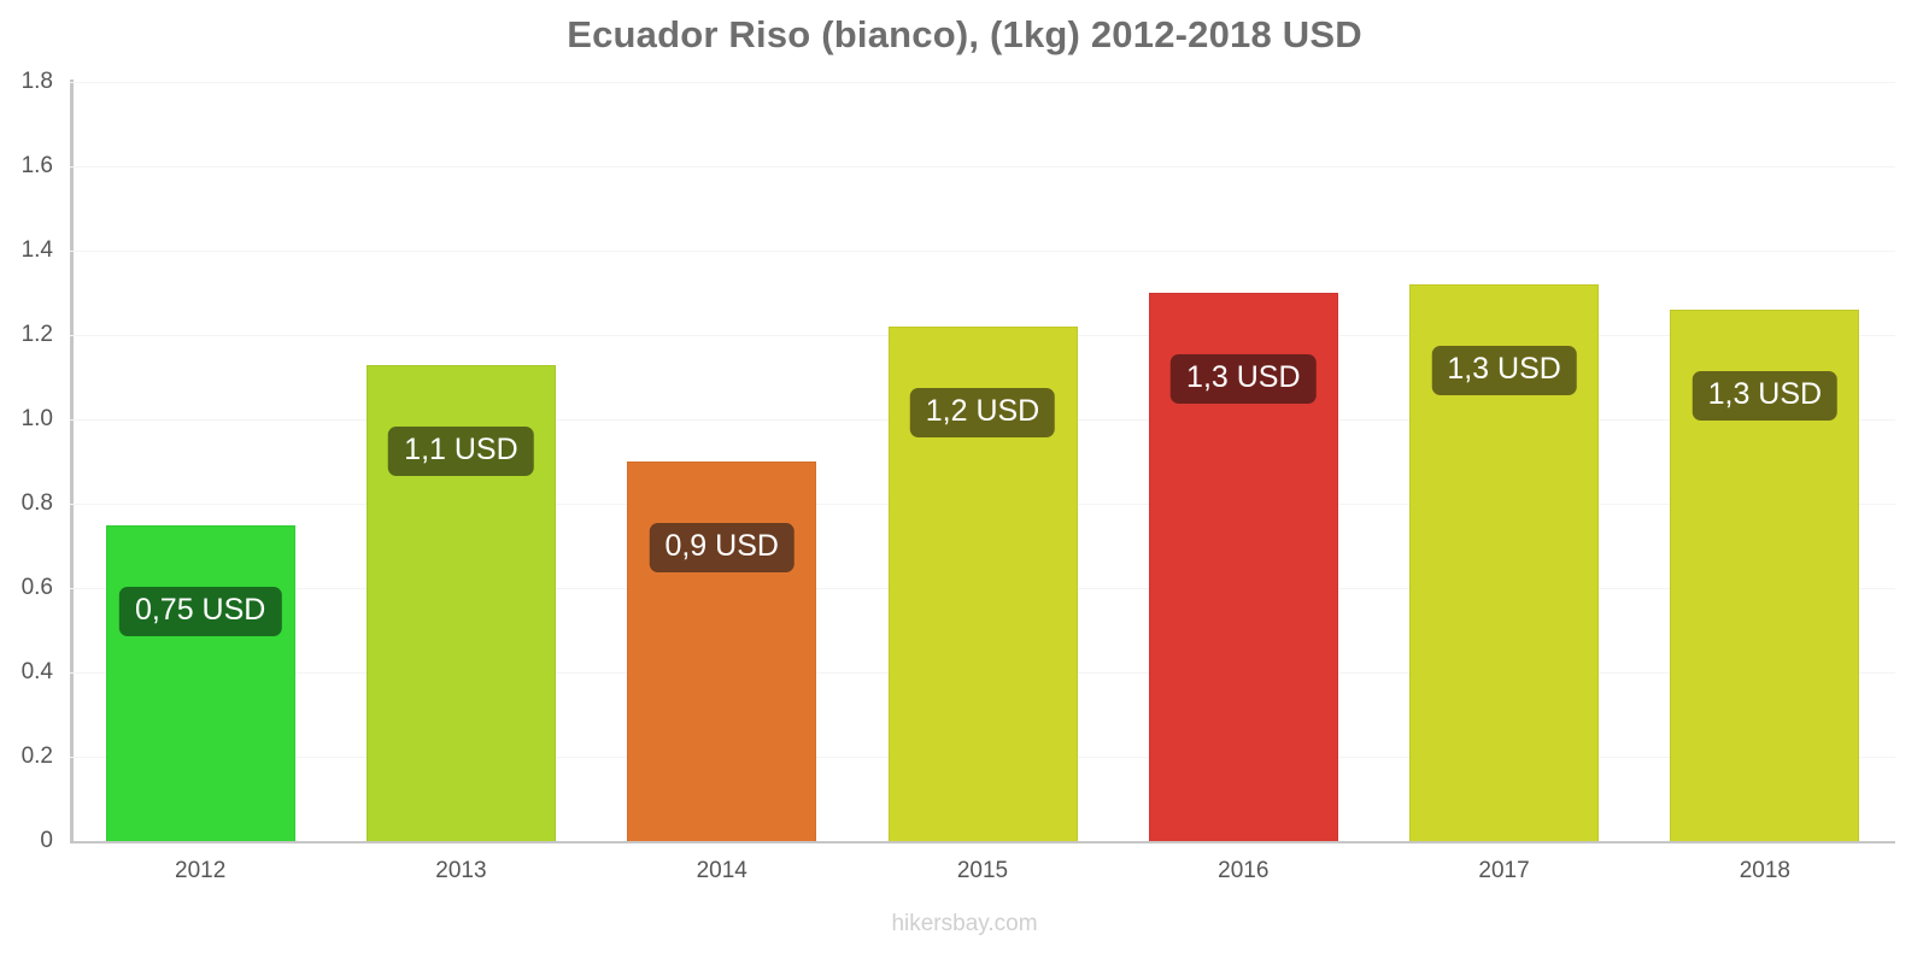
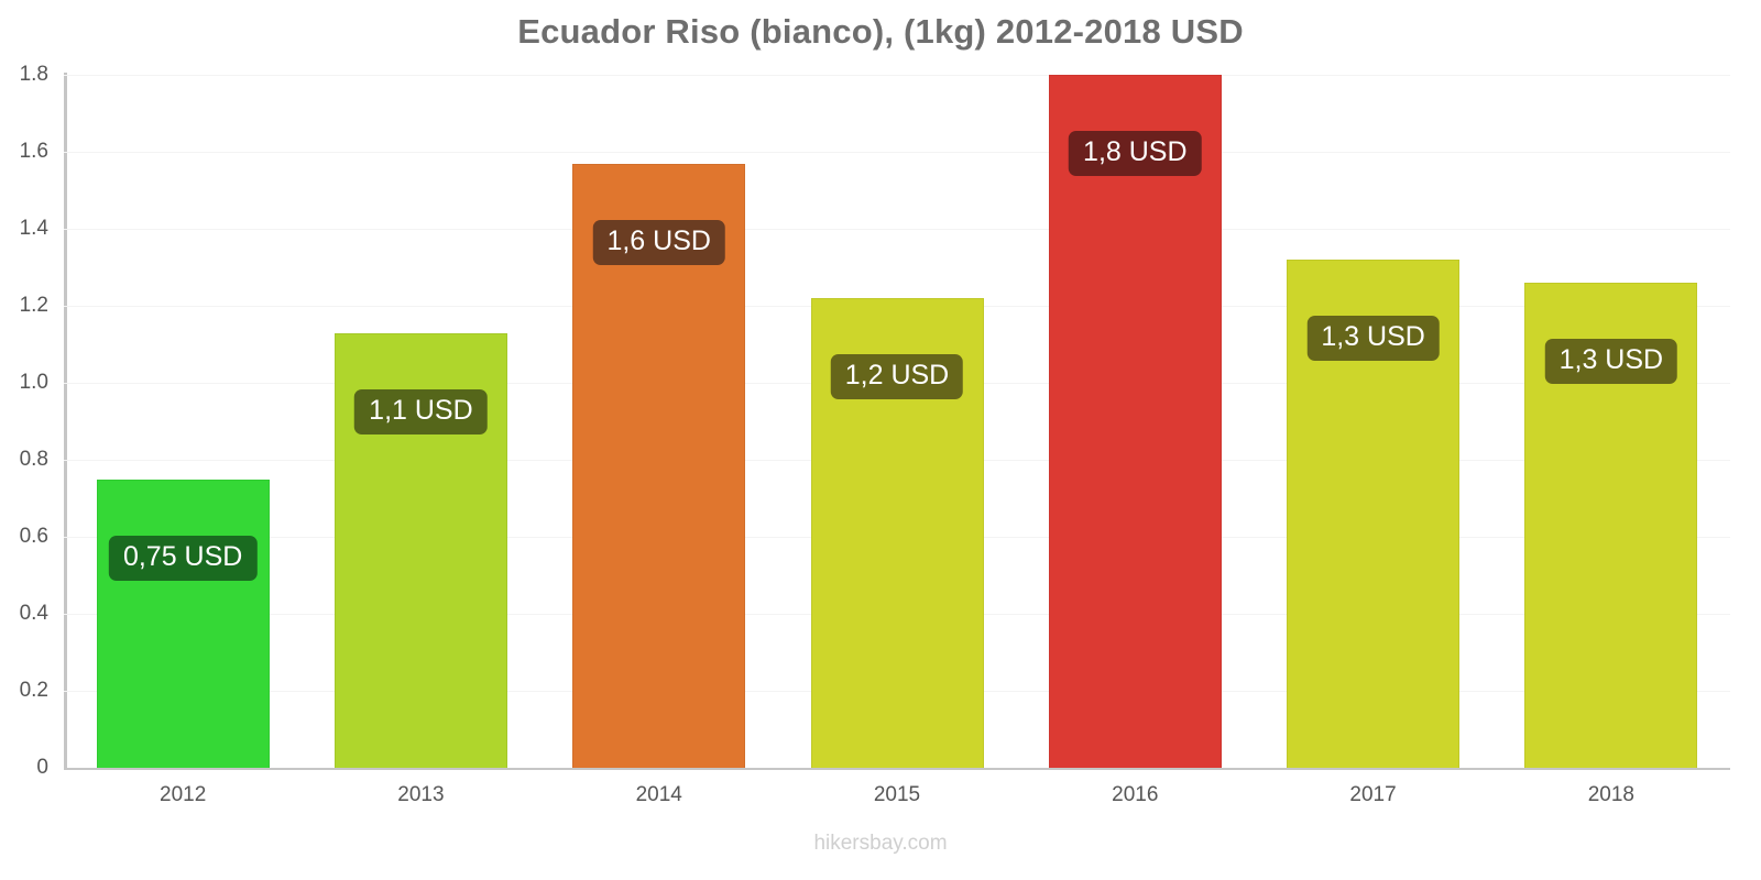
2014: 0,9 -> 1,6
2016: 1,3 -> 1,8
